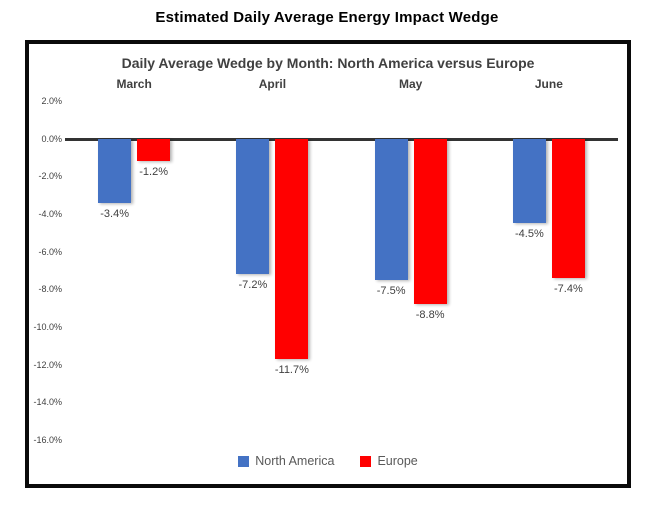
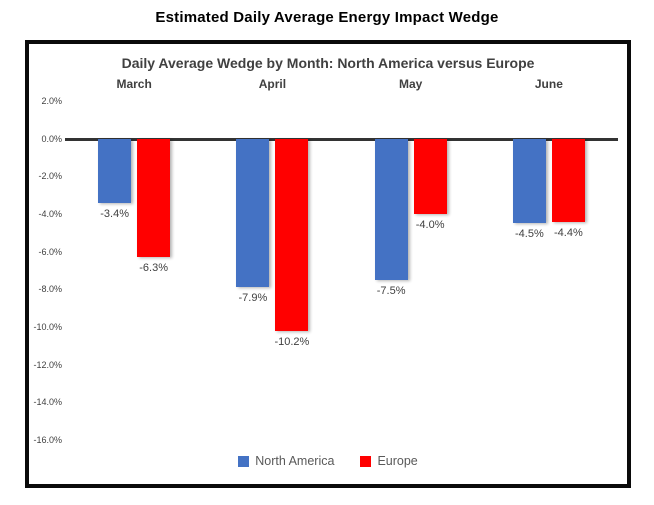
Europe/March: -1.2% -> -6.3%
North America/April: -7.2% -> -7.9%
Europe/April: -11.7% -> -10.2%
Europe/May: -8.8% -> -4.0%
Europe/June: -7.4% -> -4.4%
